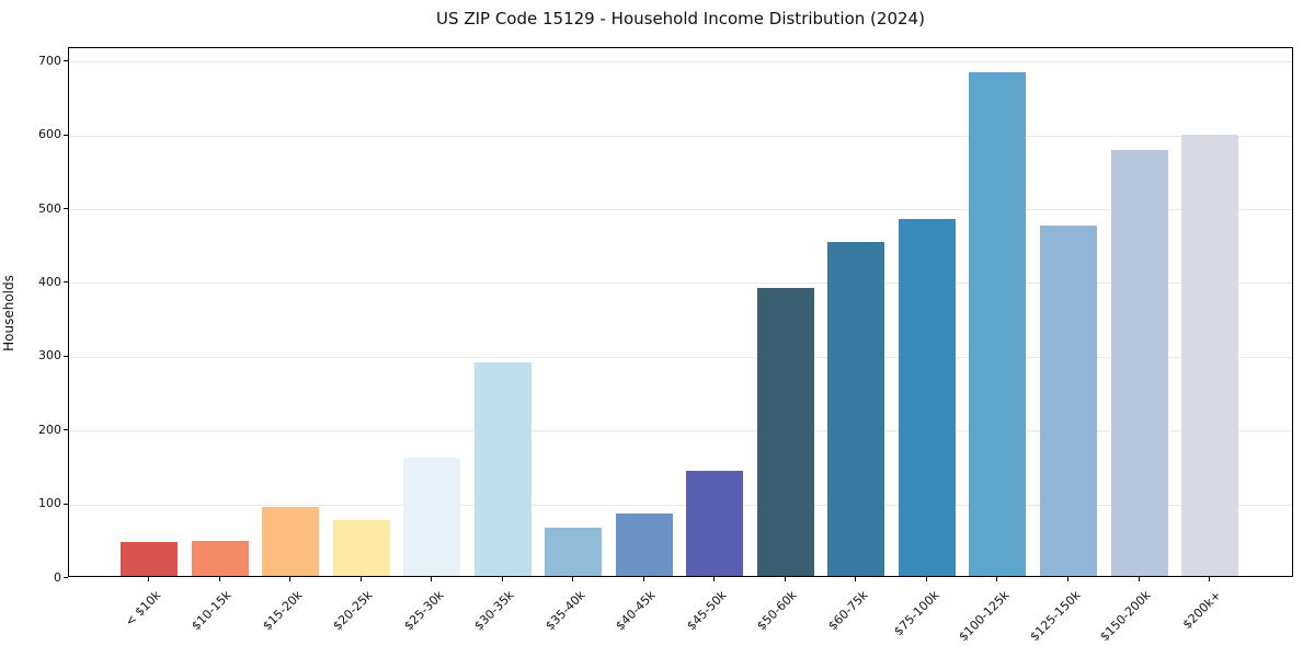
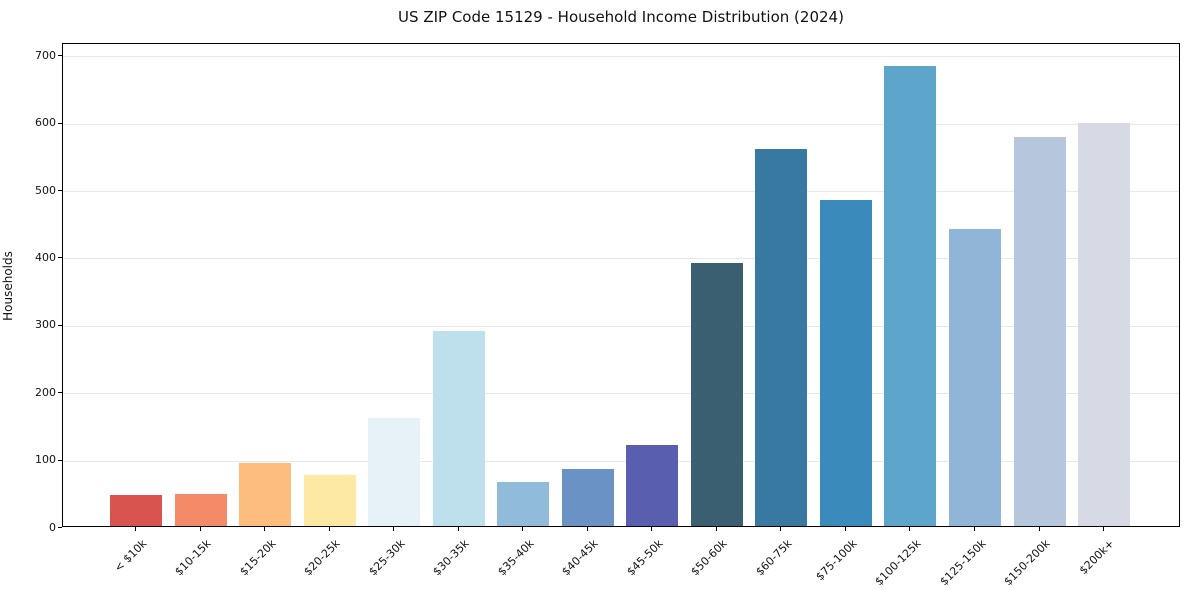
$45-50k: 140 -> 120
$60-75k: 450 -> 560
$125-150k: 480 -> 440
